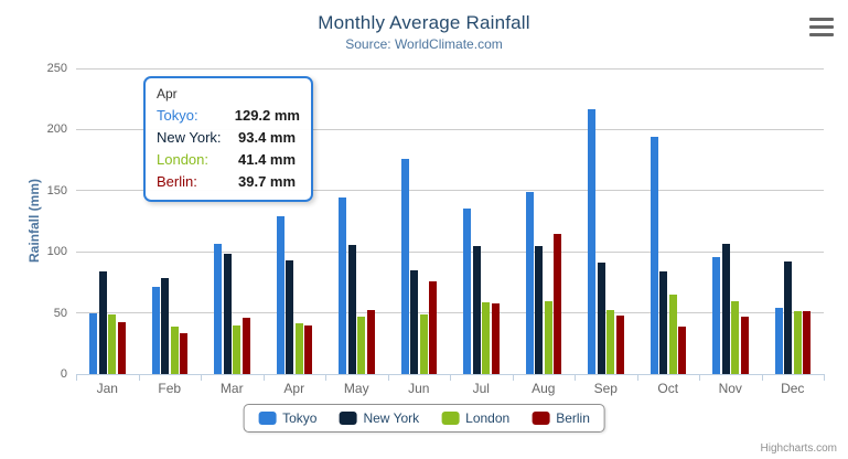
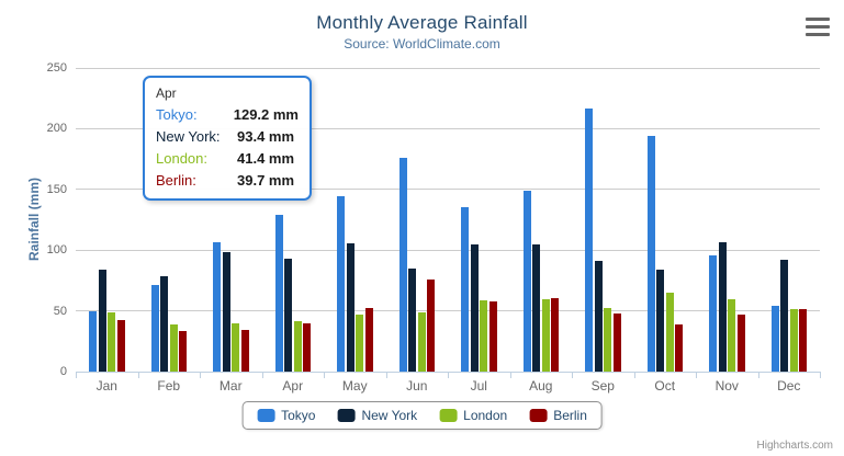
Berlin/Mar: 46 -> 34
Berlin/Aug: 115 -> 60
